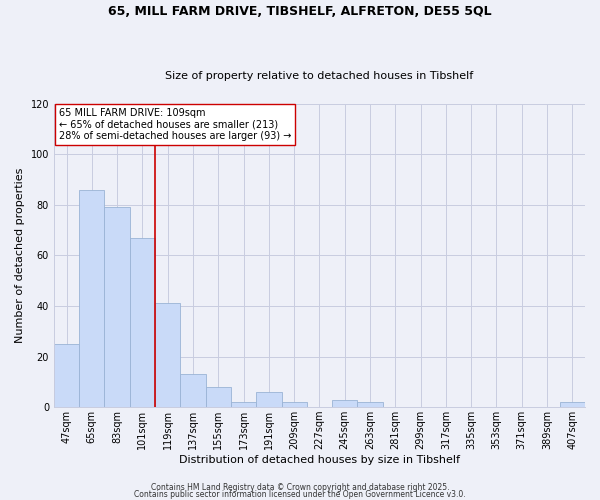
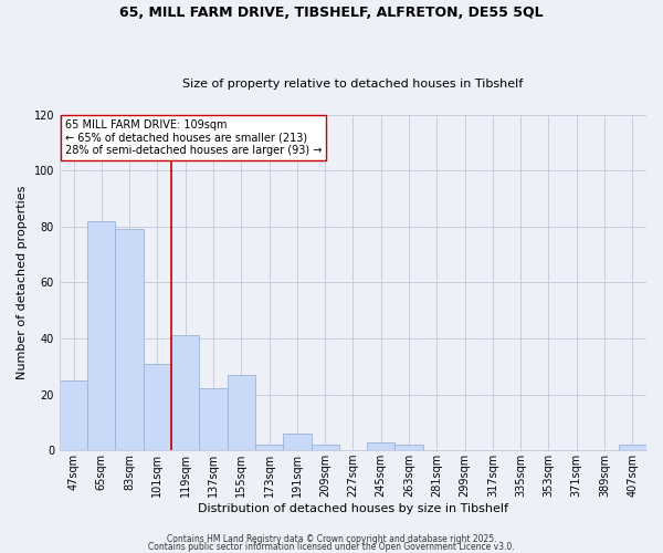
65sqm: 86 -> 82
101sqm: 67 -> 31
137sqm: 13 -> 22
155sqm: 8 -> 27
